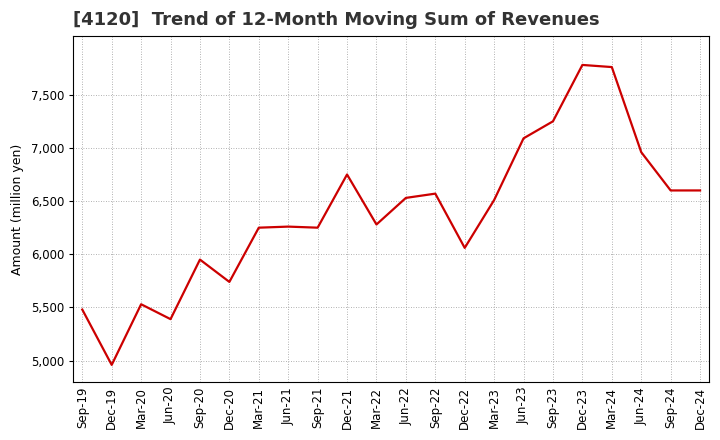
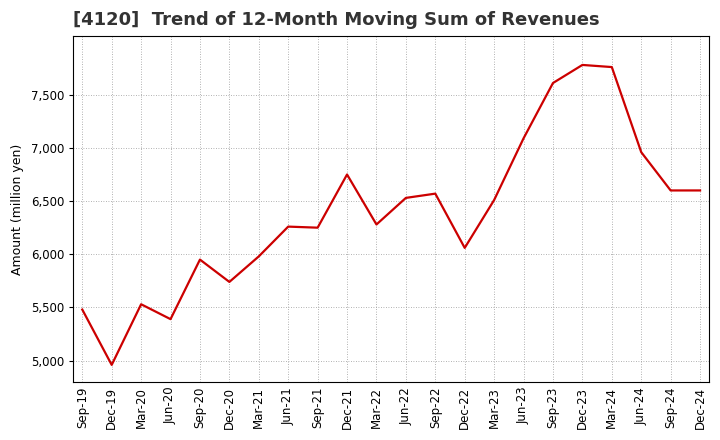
Mar-21: 6,250 -> 5,980
Sep-23: 7,250 -> 7,610
